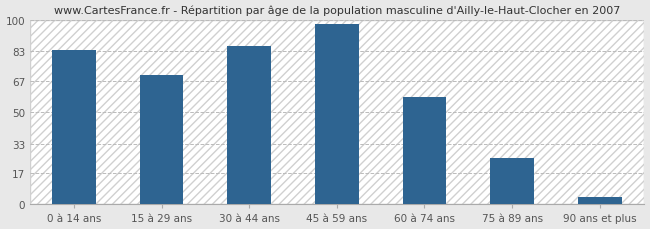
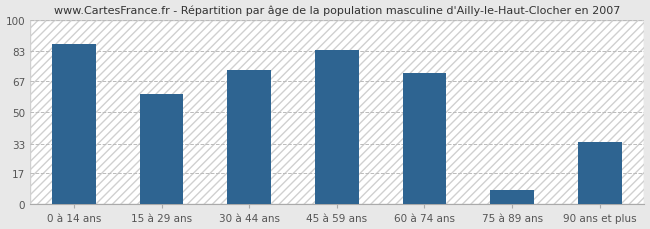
0 à 14 ans: 84 -> 87
15 à 29 ans: 70 -> 60
30 à 44 ans: 86 -> 73
45 à 59 ans: 98 -> 84
60 à 74 ans: 58 -> 71
75 à 89 ans: 25 -> 8
90 ans et plus: 4 -> 34
